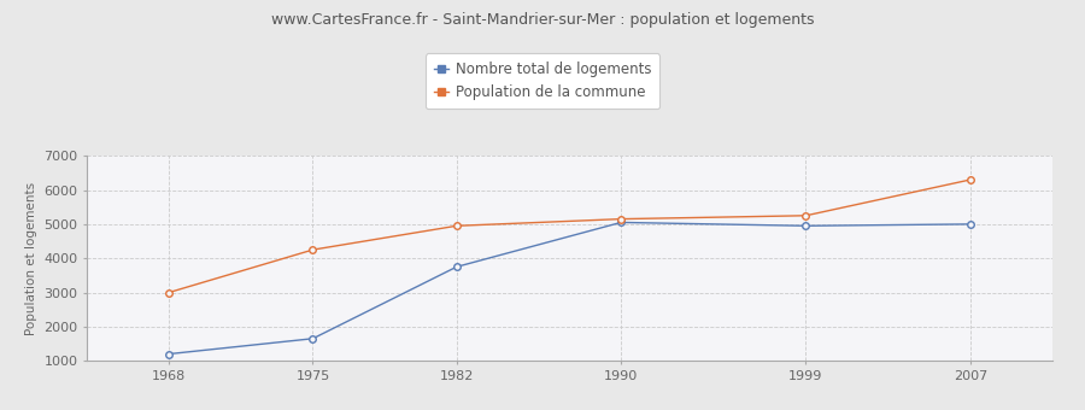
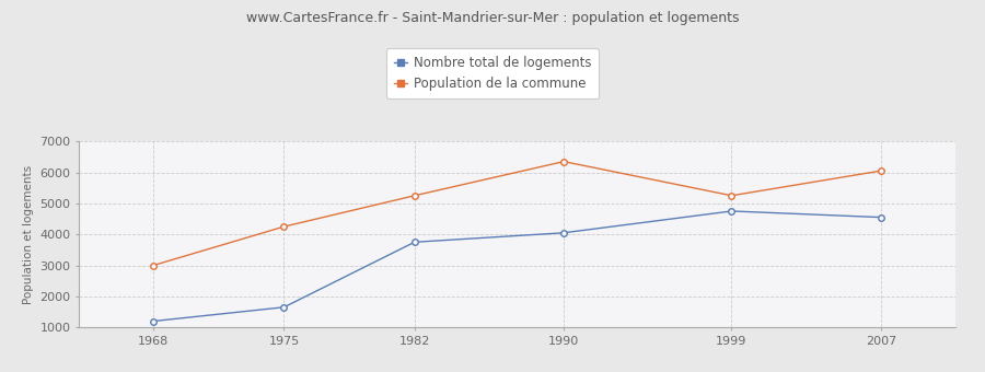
Population de la commune/1982: 4950 -> 5250
Nombre total de logements/1990: 5050 -> 4050
Population de la commune/1990: 5150 -> 6350
Nombre total de logements/1999: 4950 -> 4750
Nombre total de logements/2007: 5000 -> 4550
Population de la commune/2007: 6300 -> 6050
